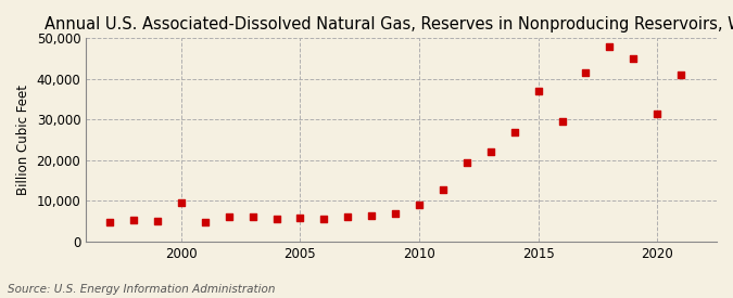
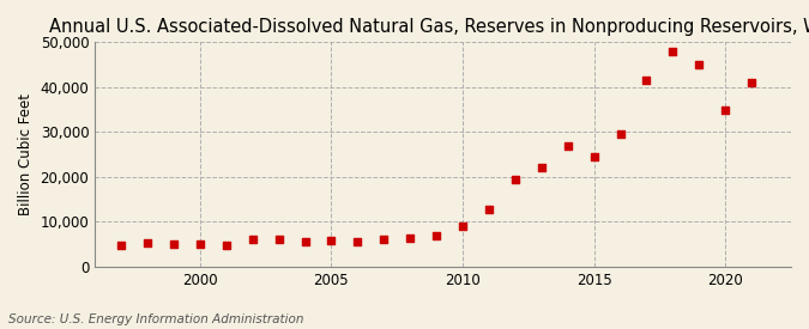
2000: 9,500 -> 5,000
2015: 37,000 -> 24,500
2020: 31,500 -> 35,000
